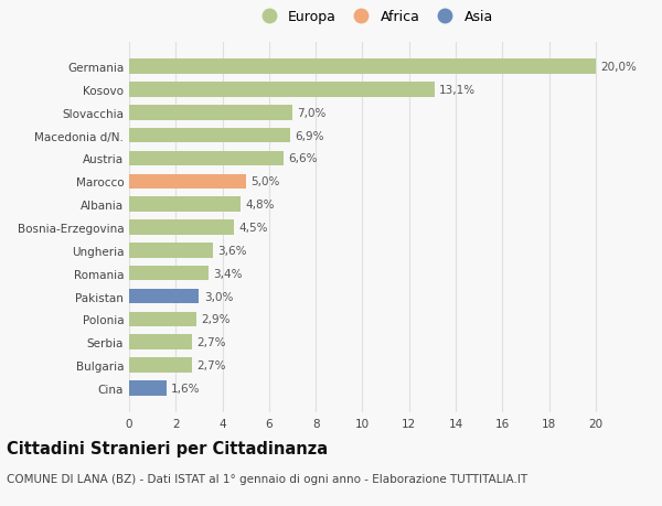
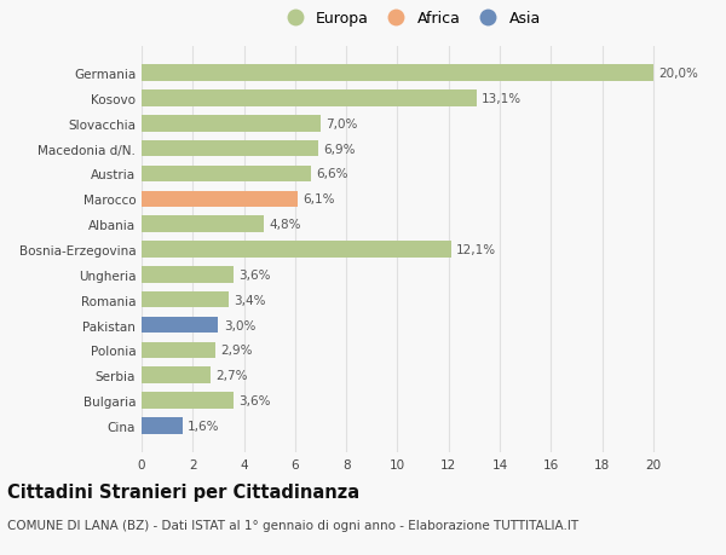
Marocco: 5,0% -> 6,1%
Bosnia-Erzegovina: 4,5% -> 12,1%
Bulgaria: 2,7% -> 3,6%
